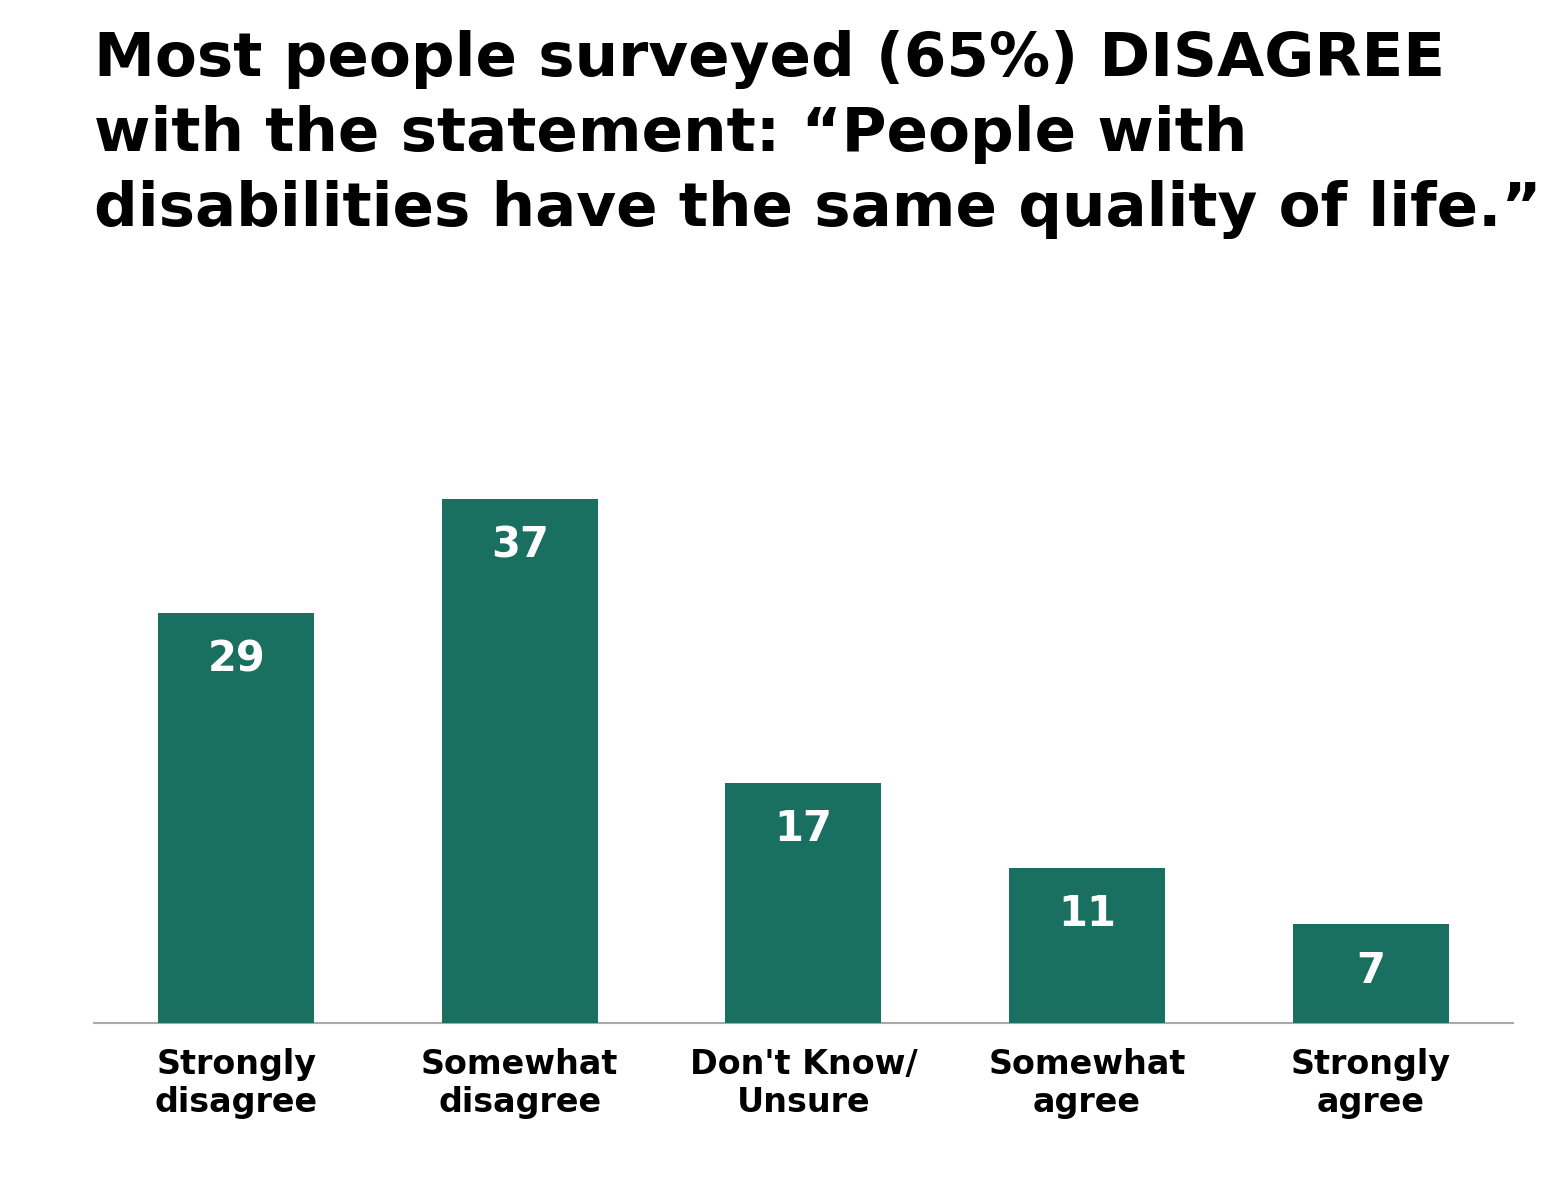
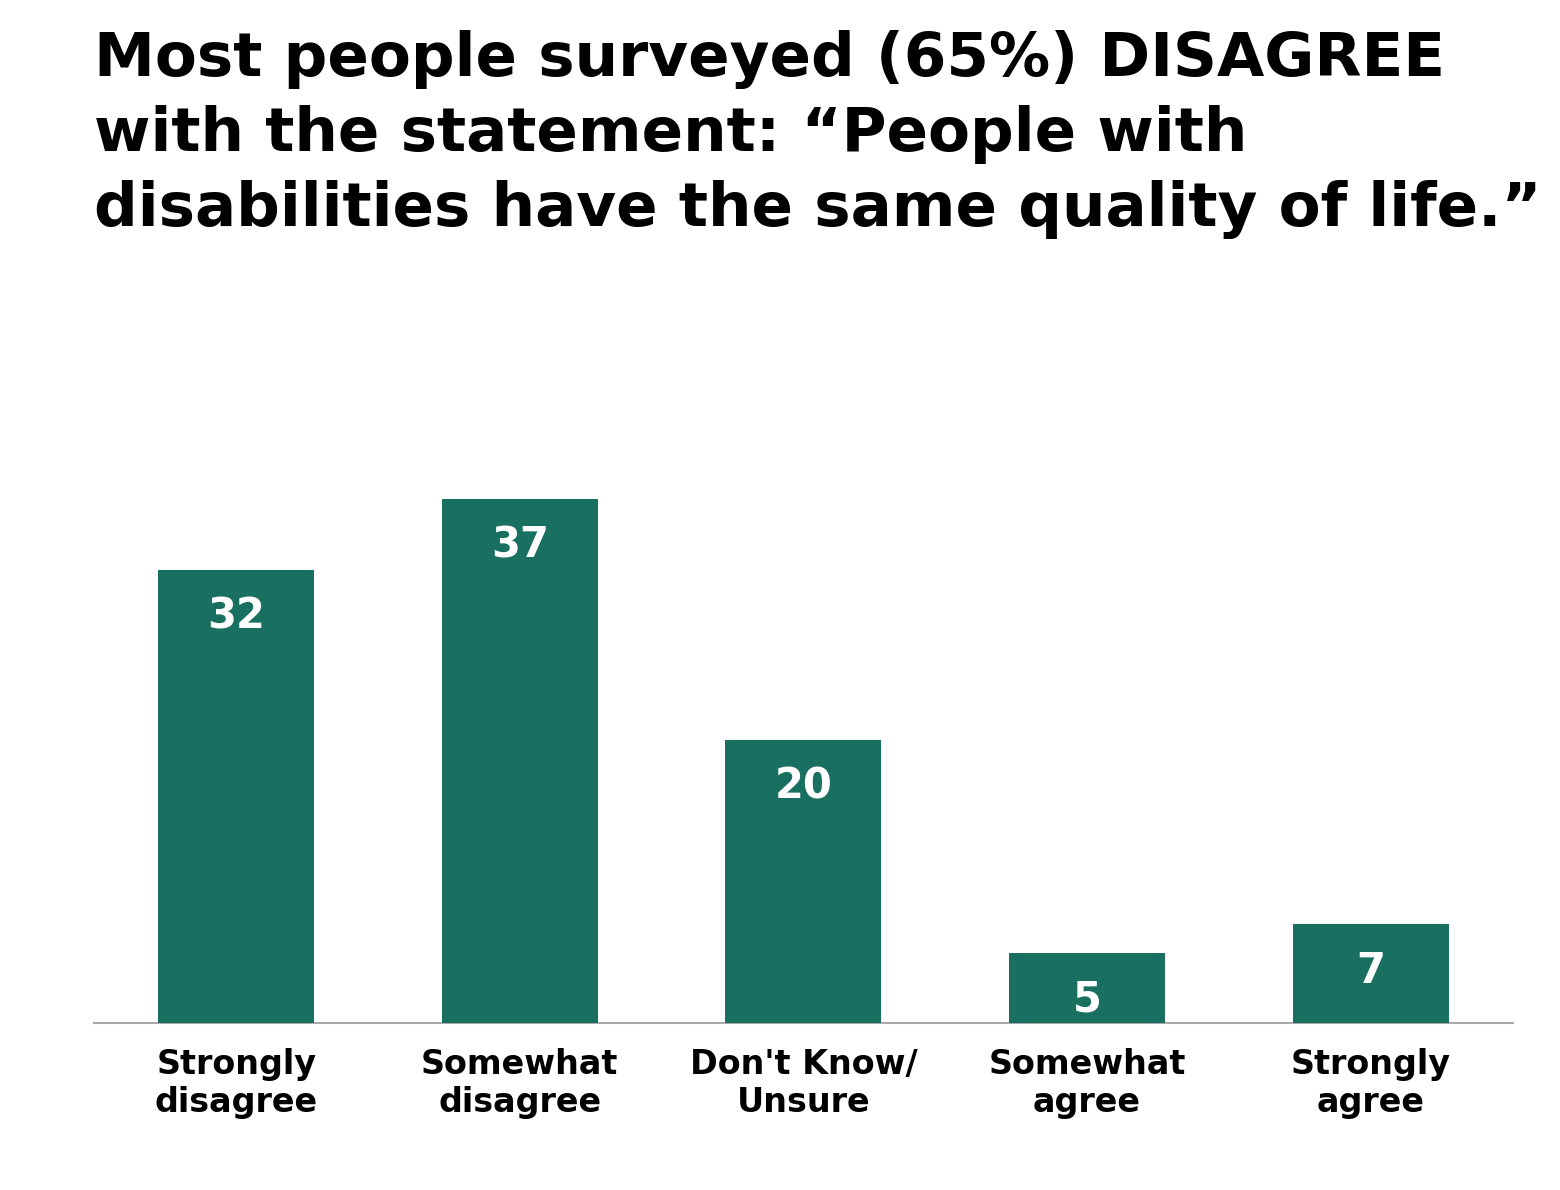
Strongly disagree: 29 -> 32
Don't Know/ Unsure: 17 -> 20
Somewhat agree: 11 -> 5
